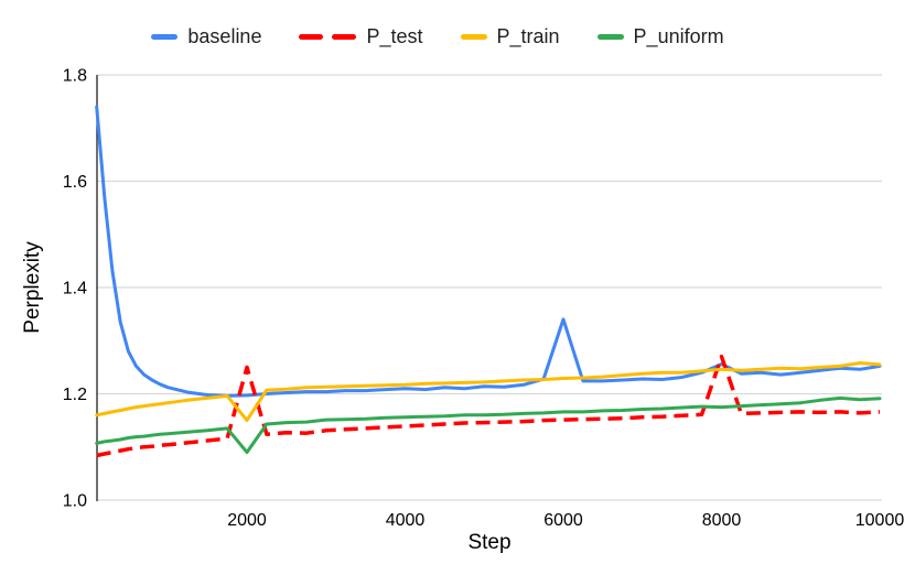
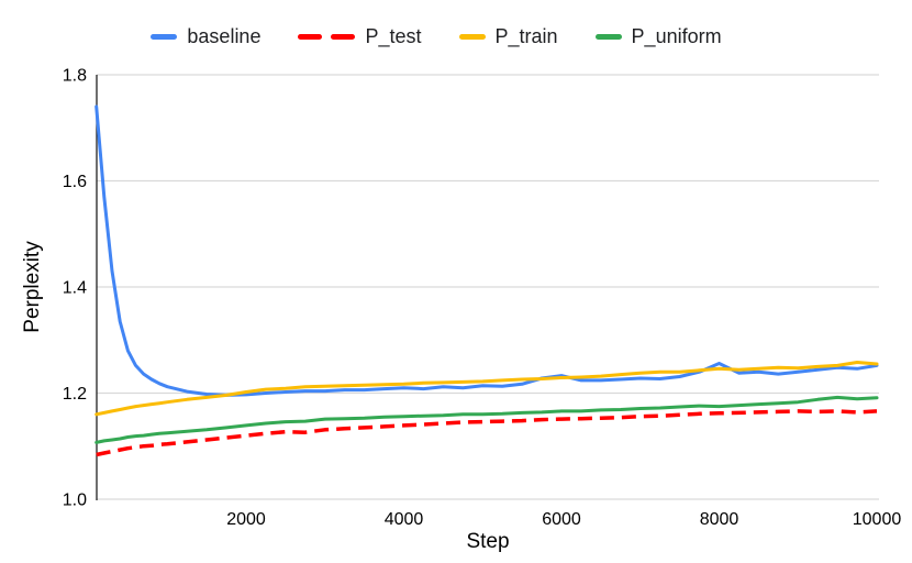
P_test/2000: 1.25 -> 1.12
P_train/2000: 1.15 -> 1.20
P_uniform/2000: 1.09 -> 1.14
baseline/6000: 1.34 -> 1.23
P_test/8000: 1.27 -> 1.16
